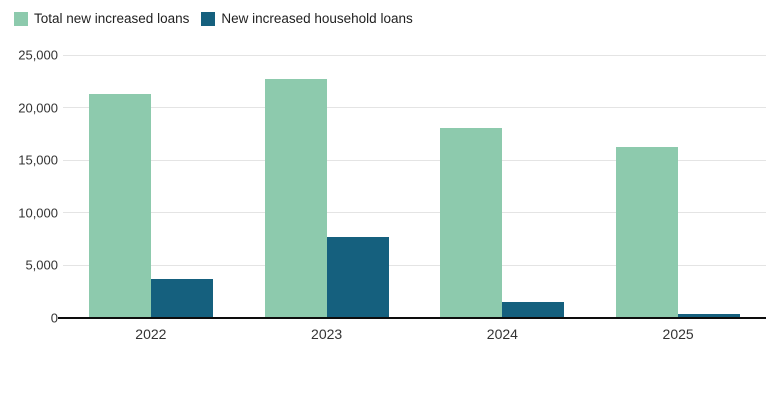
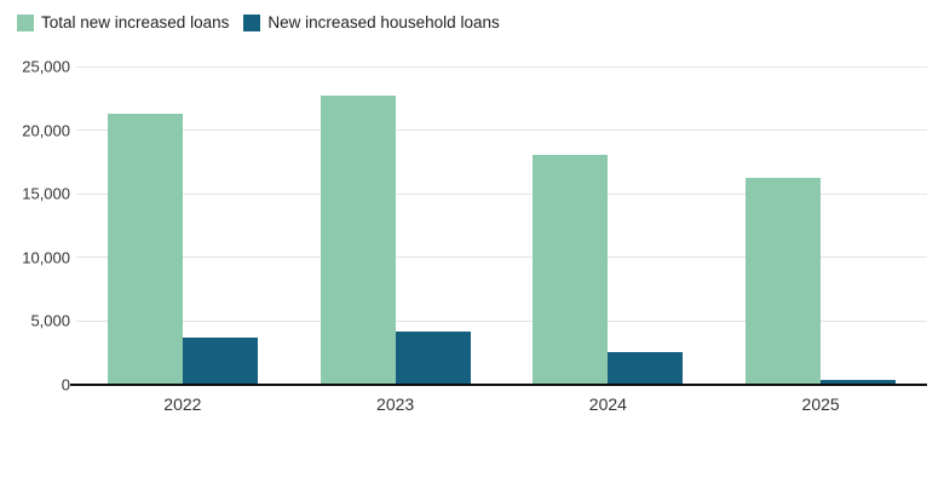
New increased household loans/2023: 7700 -> 4200
New increased household loans/2024: 1500 -> 2600
